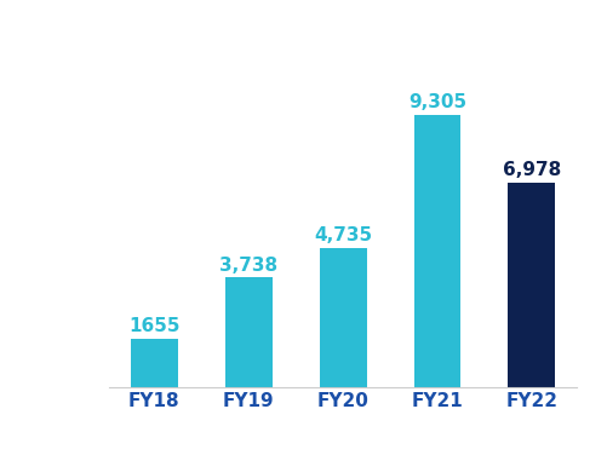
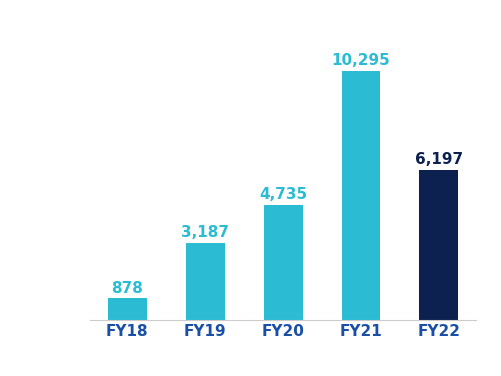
FY18: 1655 -> 878
FY19: 3,738 -> 3,187
FY21: 9,305 -> 10,295
FY22: 6,978 -> 6,197
